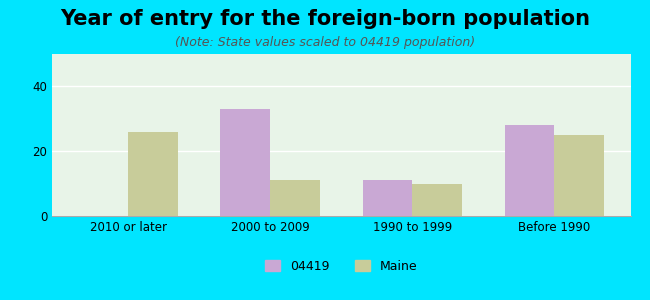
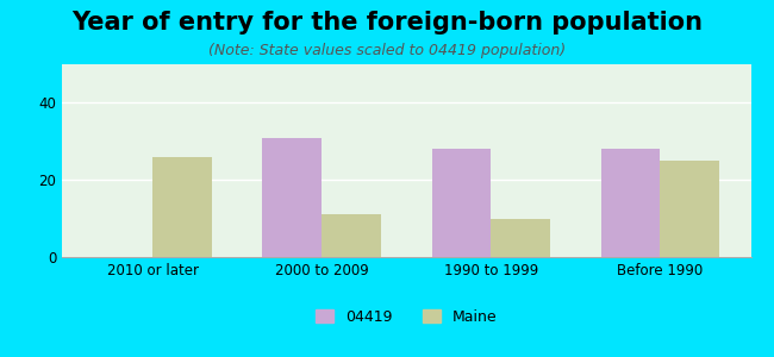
04419/2000 to 2009: 33 -> 31
04419/1990 to 1999: 11 -> 28
